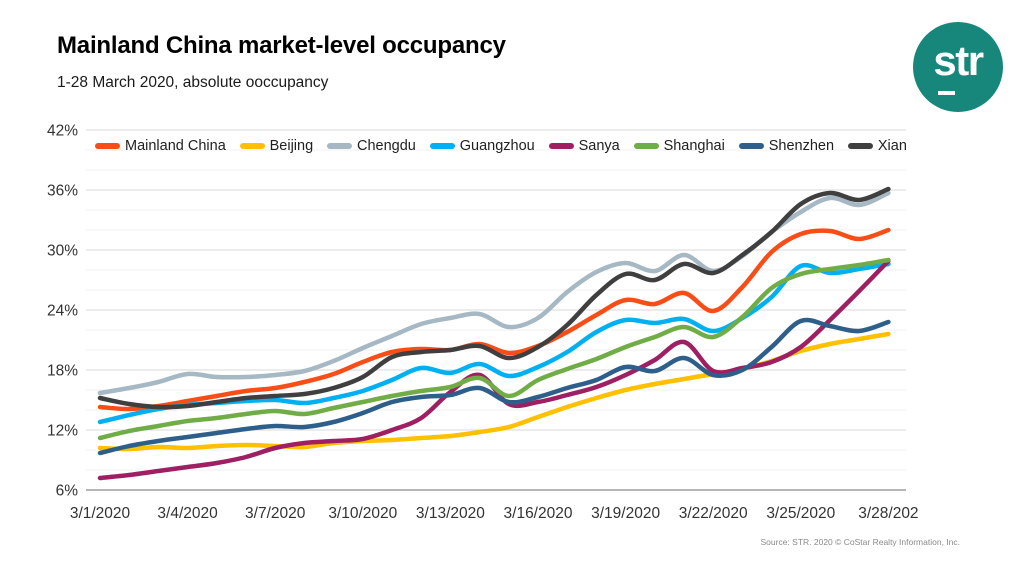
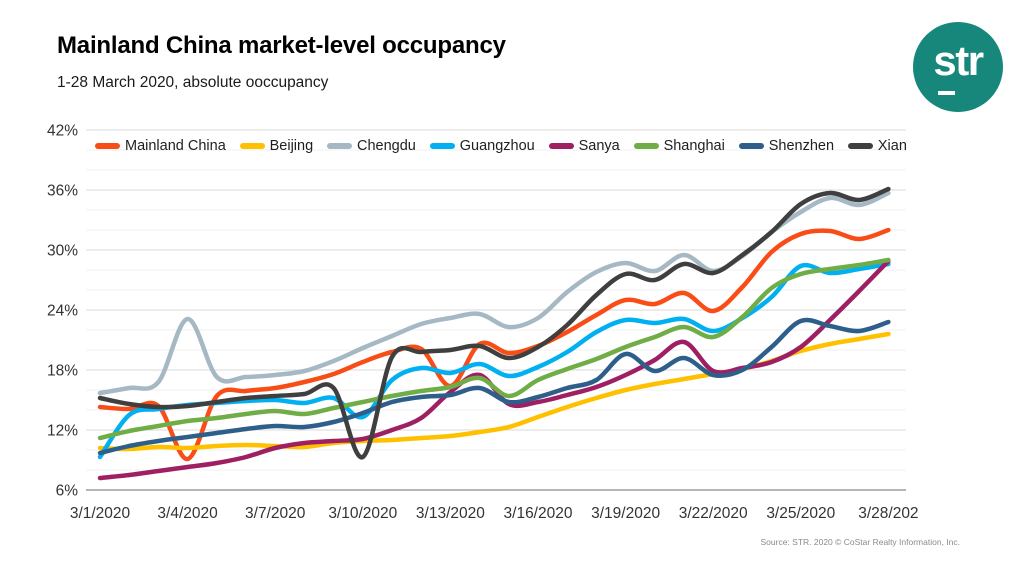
Guangzhou/3/1/2020: 12.8% -> 9.3%
Mainland China/3/4/2020: 14.9% -> 9.1%
Chengdu/3/4/2020: 17.6% -> 23.1%
Guangzhou/3/10/2020: 15.9% -> 13.3%
Xian/3/10/2020: 17.3% -> 9.3%
Mainland China/3/13/2020: 20.0% -> 16.4%
Shenzhen/3/19/2020: 18.3% -> 19.6%
